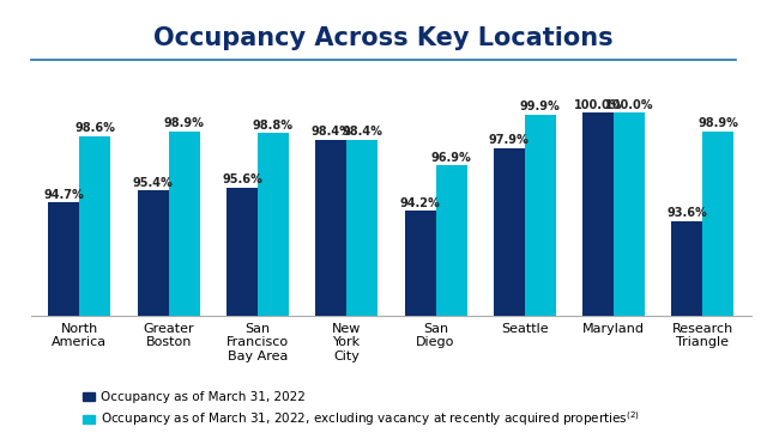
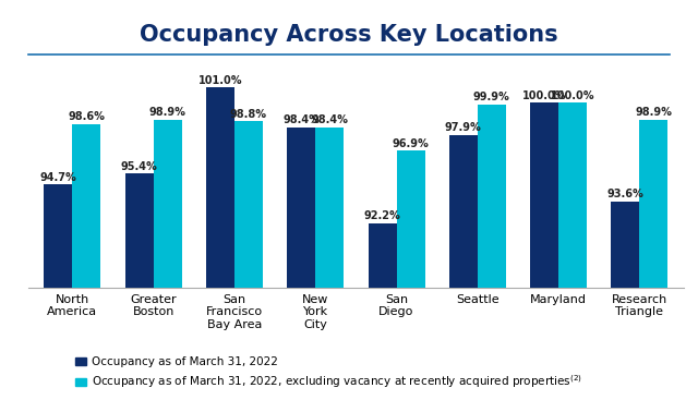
Occupancy as of March 31, 2022/San Francisco Bay Area: 95.6% -> 101.0%
Occupancy as of March 31, 2022/San Diego: 94.2% -> 92.2%
